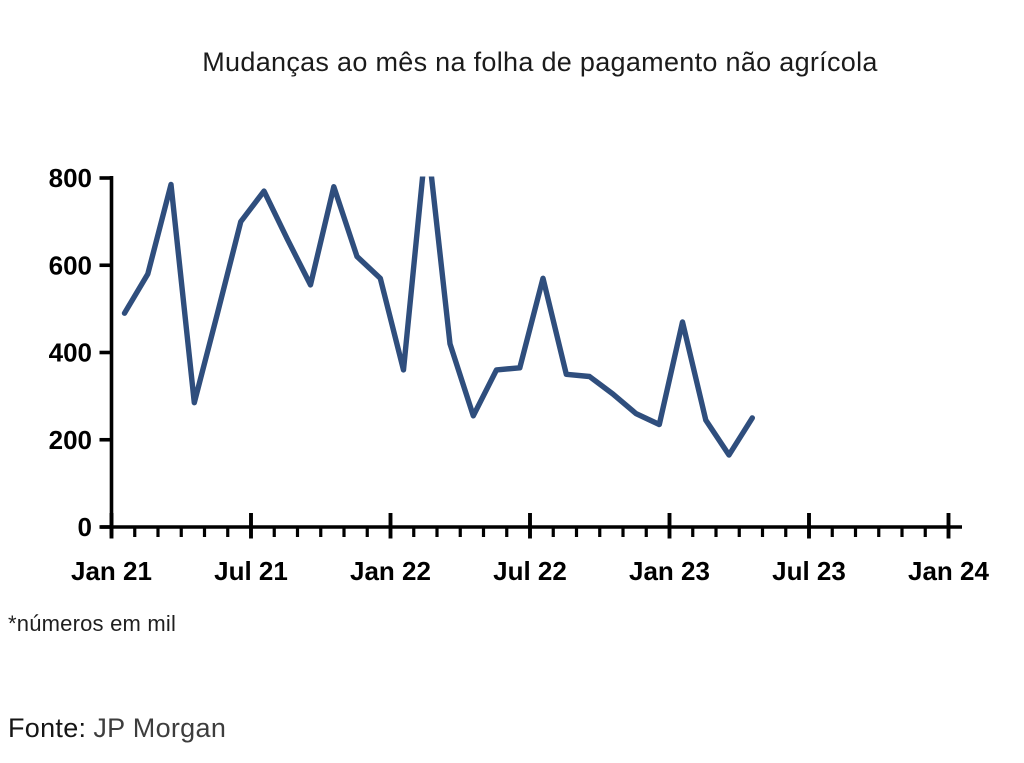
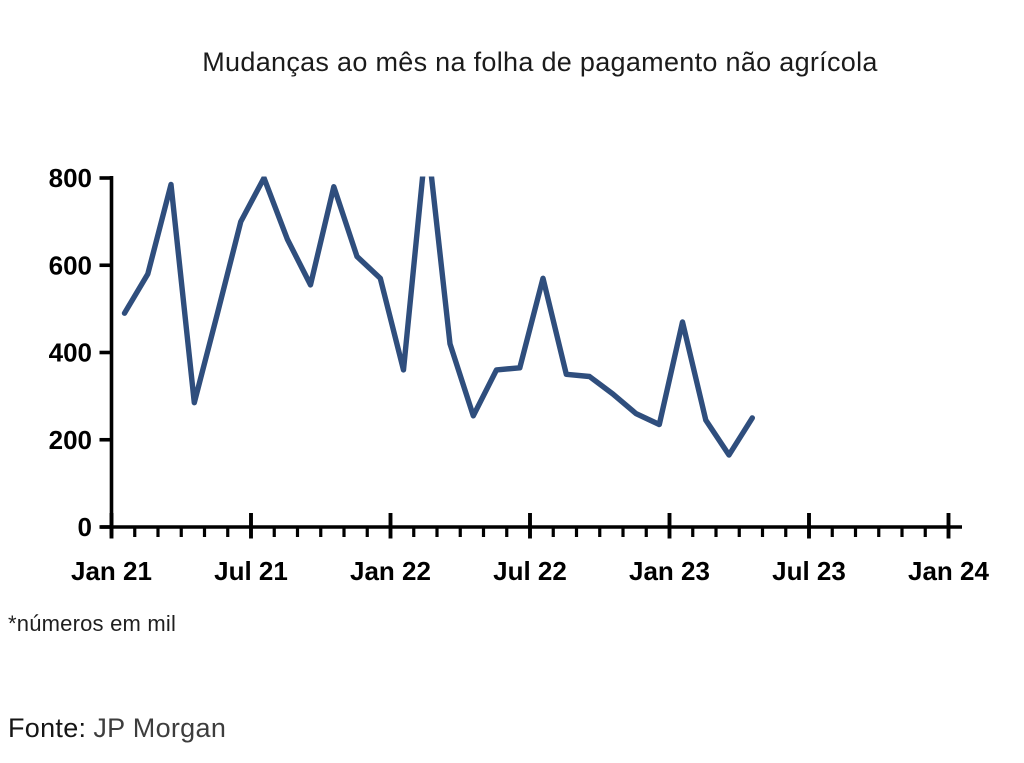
Jul 21: 770 -> 800
